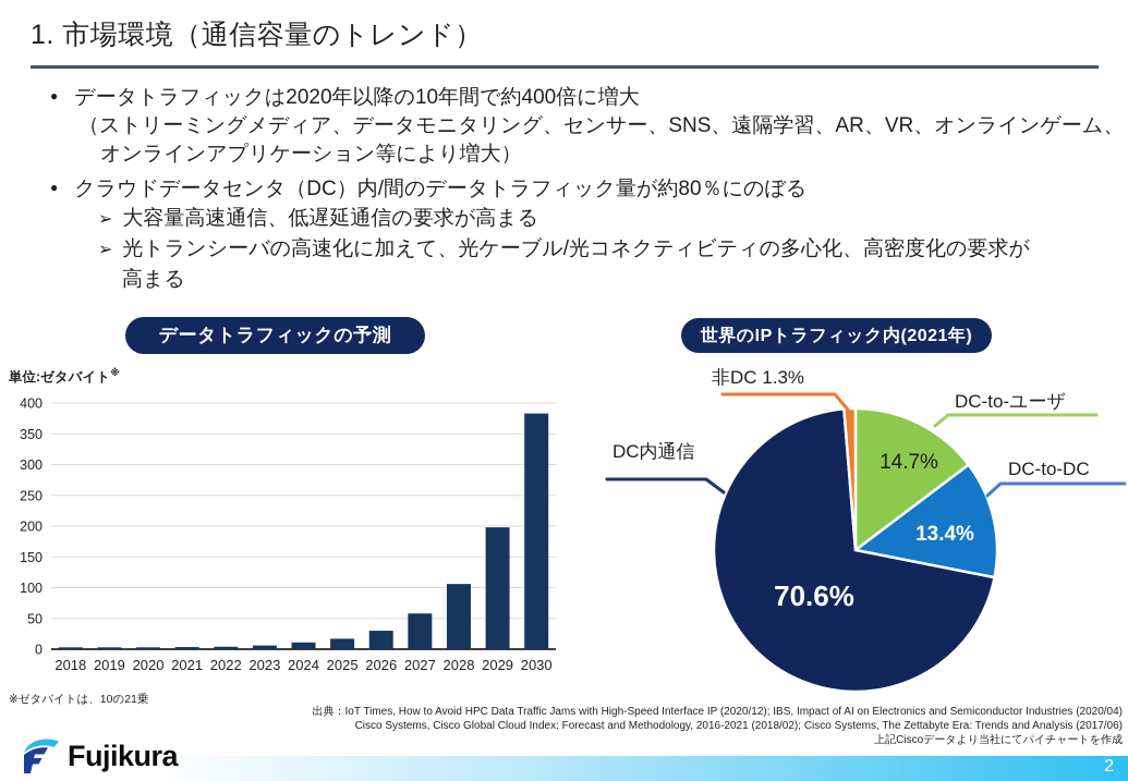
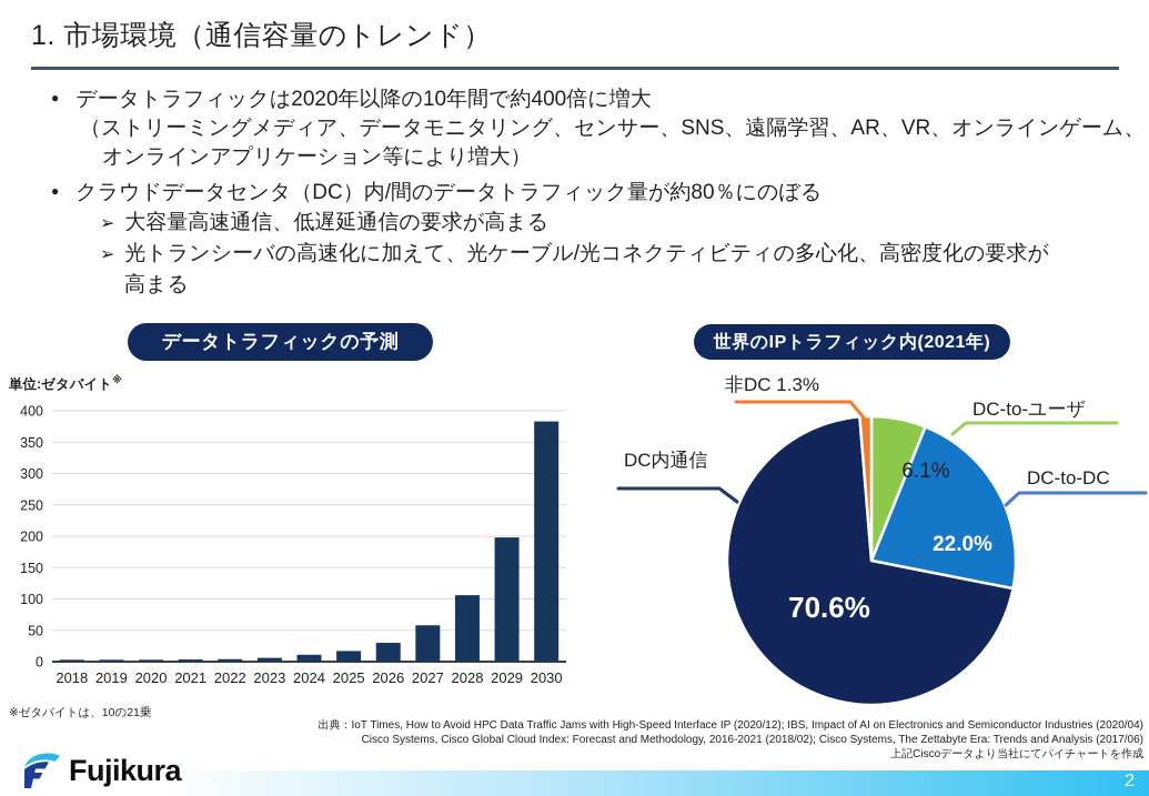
世界のIPトラフィック内(2021年)/DC-to-ユーザ: 14.7% -> 6.1%
世界のIPトラフィック内(2021年)/DC-to-DC: 13.4% -> 22.0%
